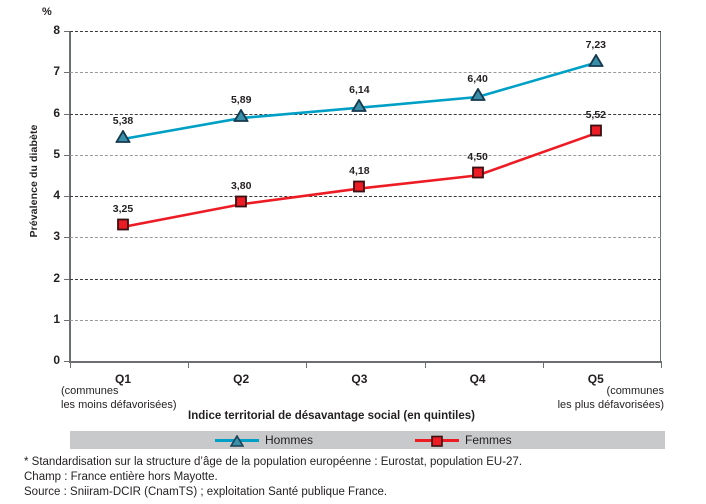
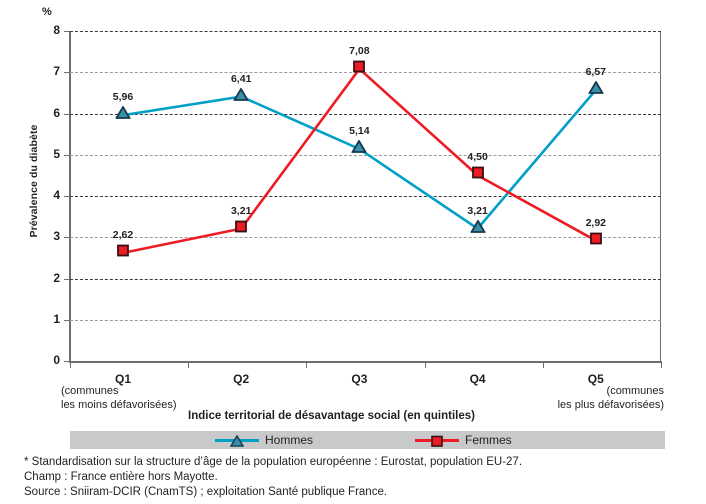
Hommes/Q1: 5,38 -> 5,96
Femmes/Q1: 3,25 -> 2,62
Hommes/Q2: 5,89 -> 6,41
Femmes/Q2: 3,80 -> 3,21
Hommes/Q3: 6,14 -> 5,14
Femmes/Q3: 4,18 -> 7,08
Hommes/Q4: 6,40 -> 3,21
Hommes/Q5: 7,23 -> 6,57
Femmes/Q5: 5,52 -> 2,92
